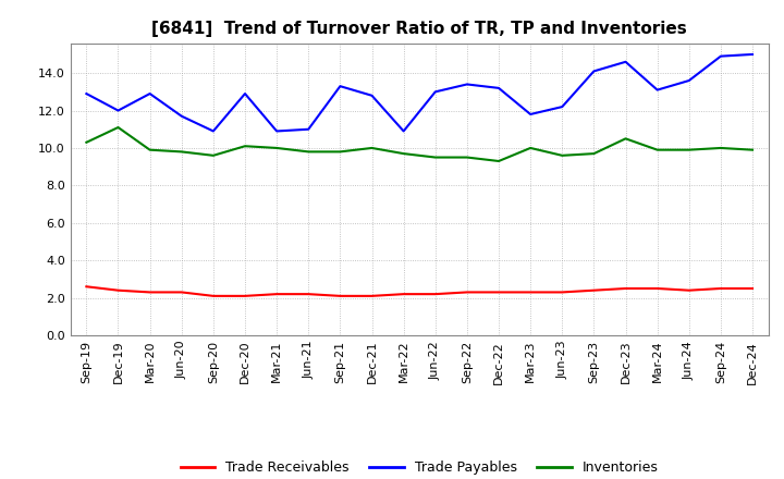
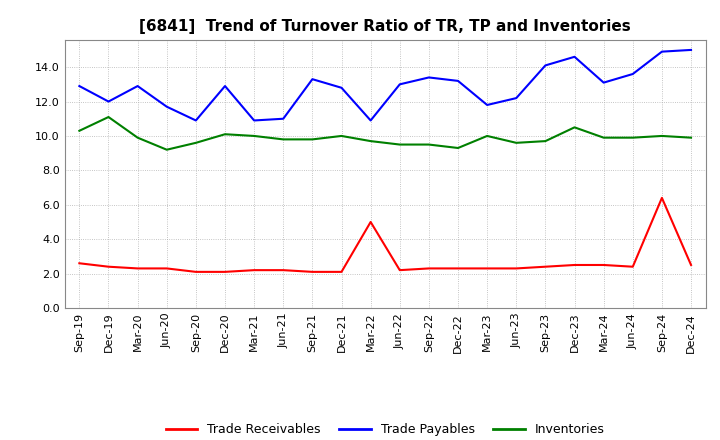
Inventories/Jun-20: 9.8 -> 9.2
Trade Receivables/Mar-22: 2.2 -> 5.0
Trade Receivables/Sep-24: 2.5 -> 6.4
